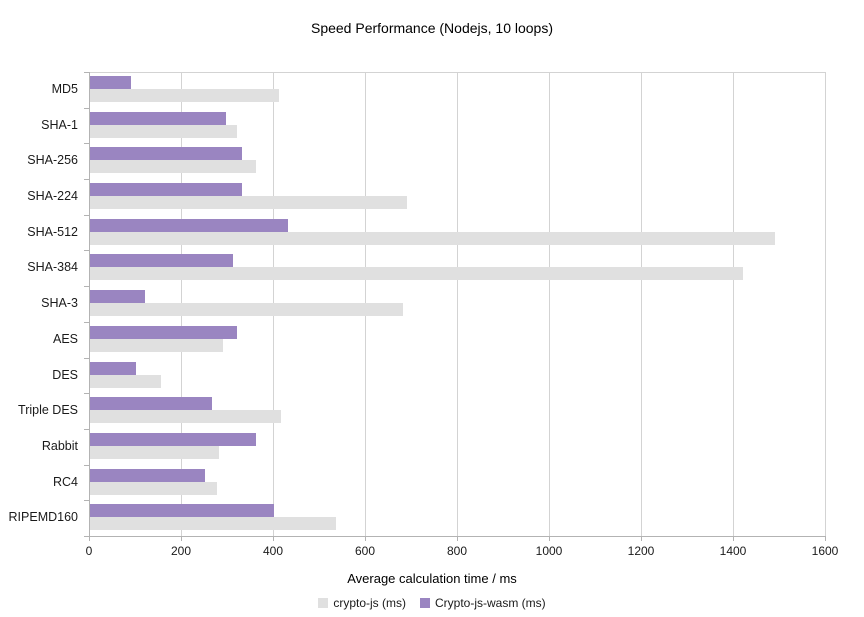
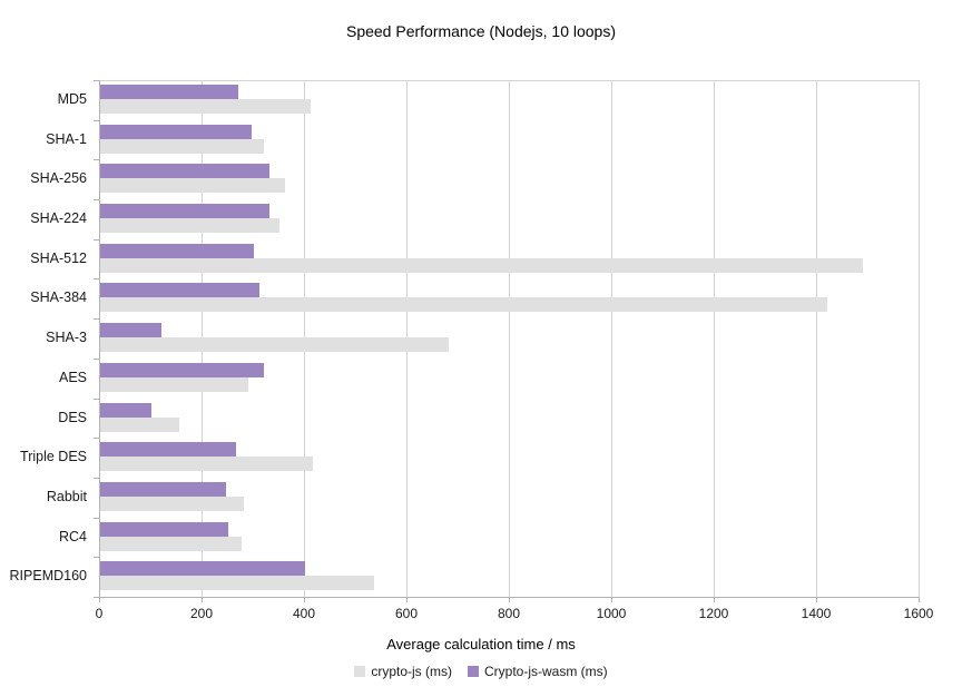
Crypto-js-wasm (ms)/MD5: 90 -> 270
crypto-js (ms)/SHA-224: 690 -> 350
Crypto-js-wasm (ms)/SHA-512: 430 -> 300
Crypto-js-wasm (ms)/Rabbit: 360 -> 240
